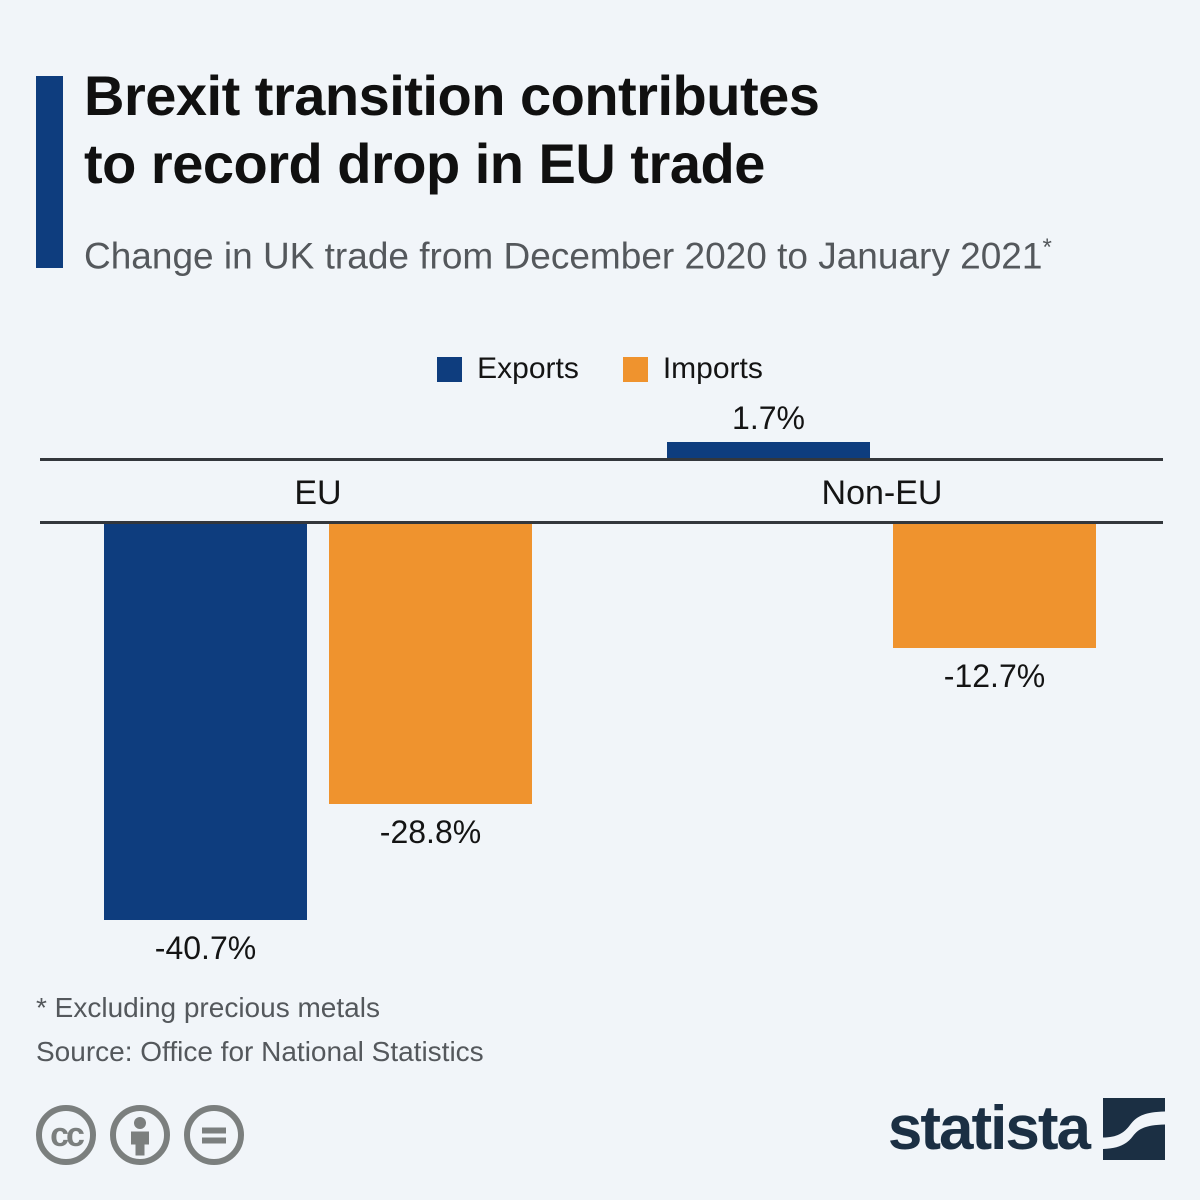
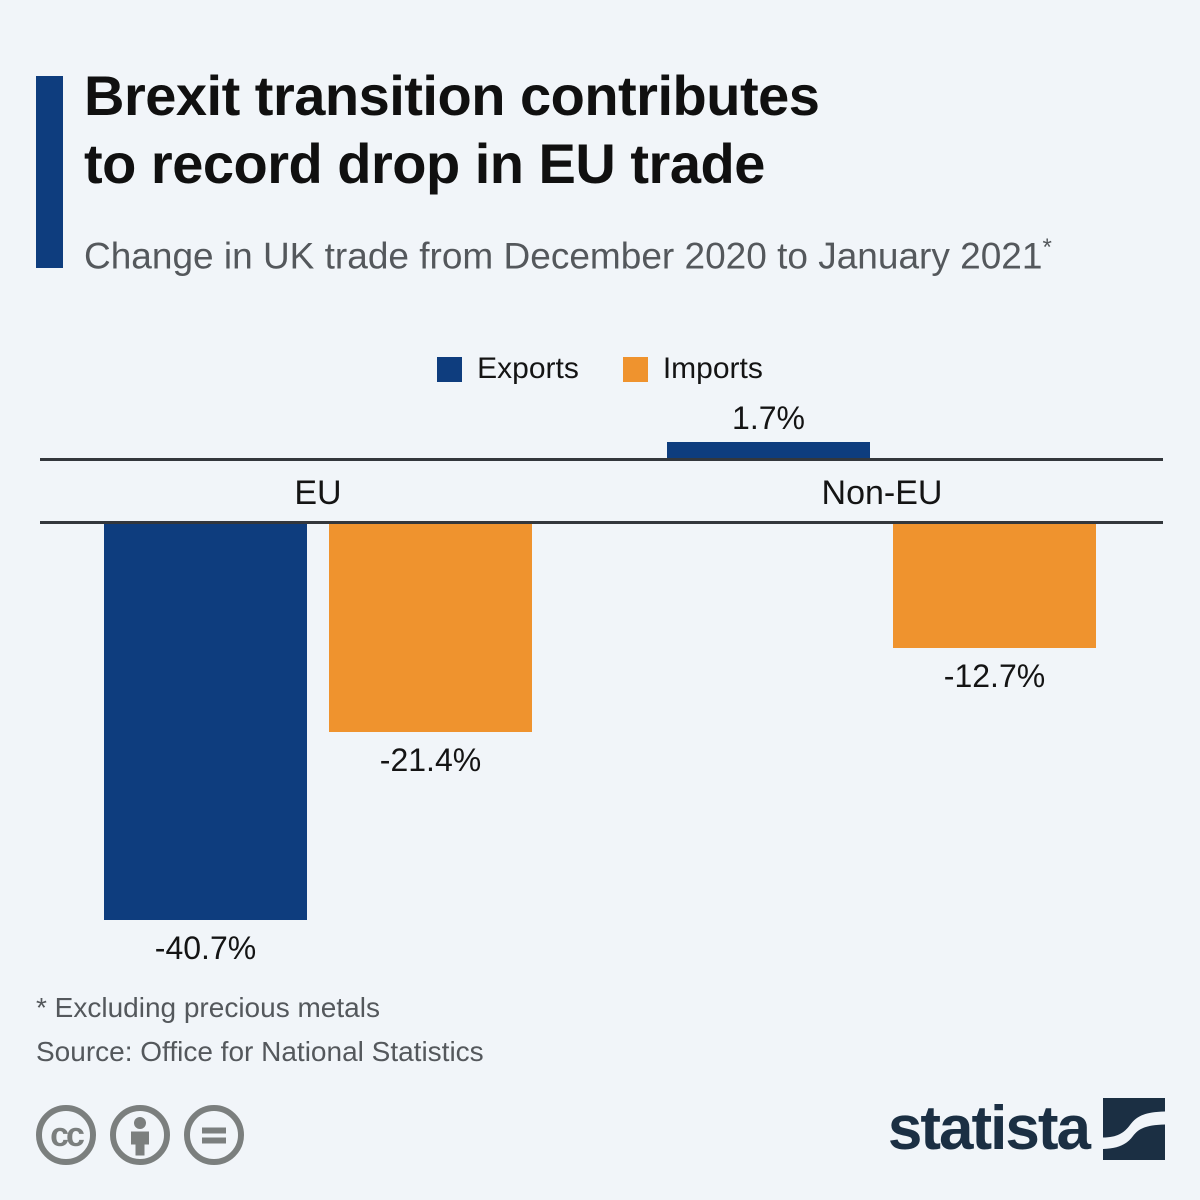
Imports/EU: -28.8% -> -21.4%
